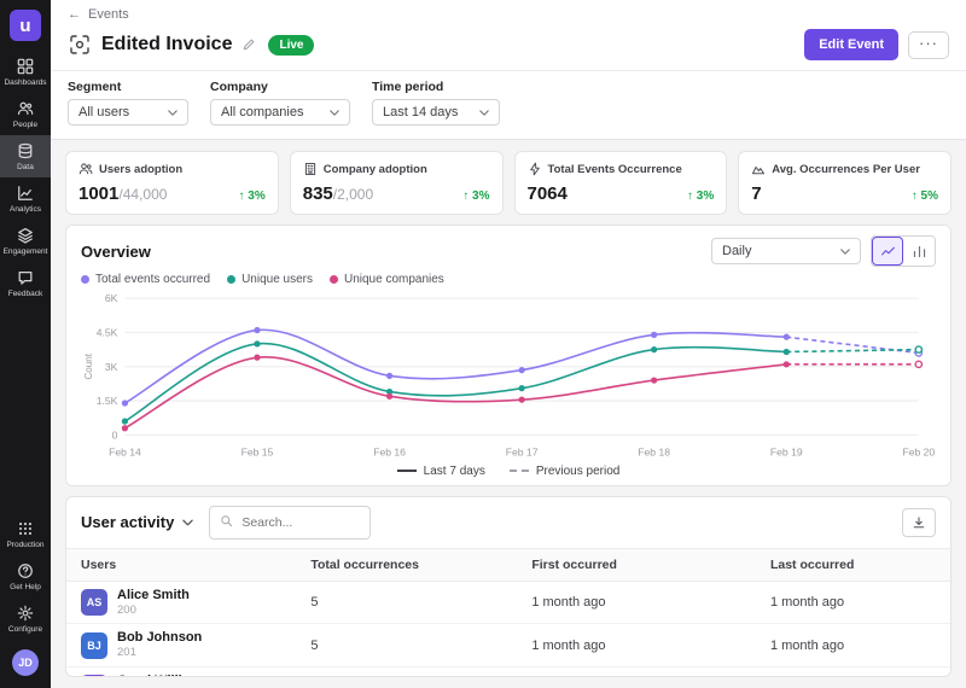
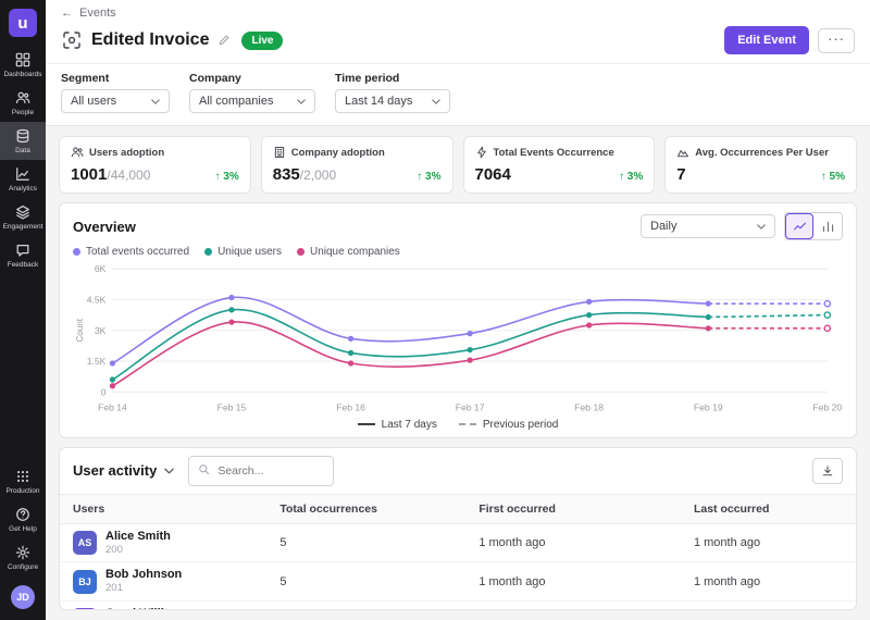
Unique companies/Feb 16: 1.7K -> 1.4K
Unique companies/Feb 18: 2.4K -> 3.2K
Total events occurred/Feb 20: 3.6K -> 4.3K
